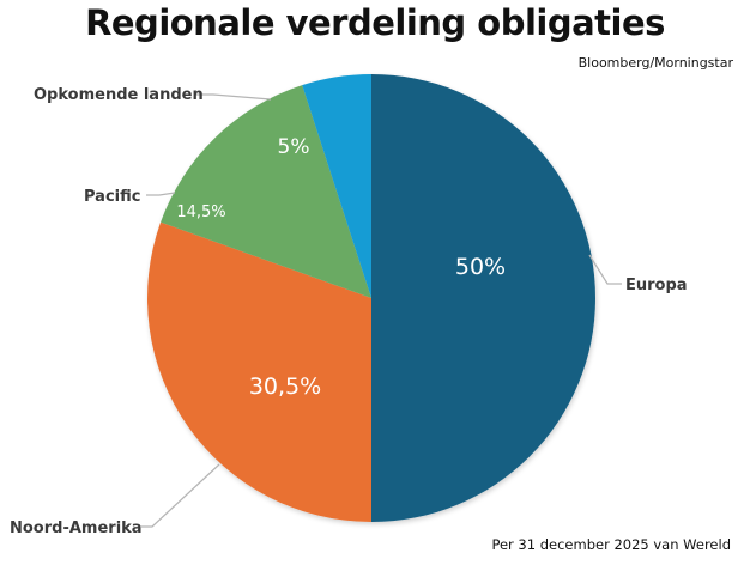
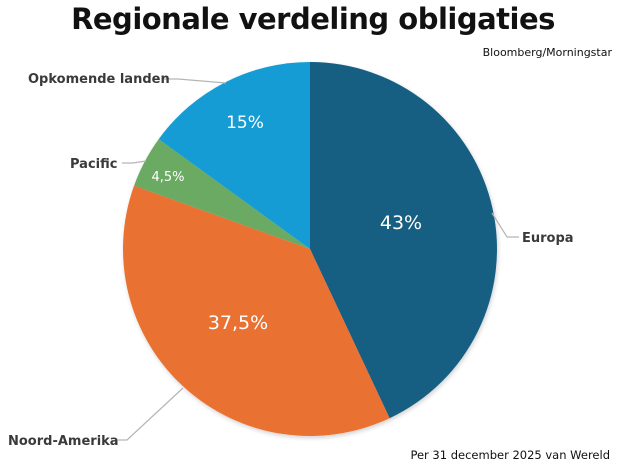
Europa: 50% -> 43%
Noord-Amerika: 30,5% -> 37,5%
Pacific: 14,5% -> 4,5%
Opkomende landen: 5% -> 15%
